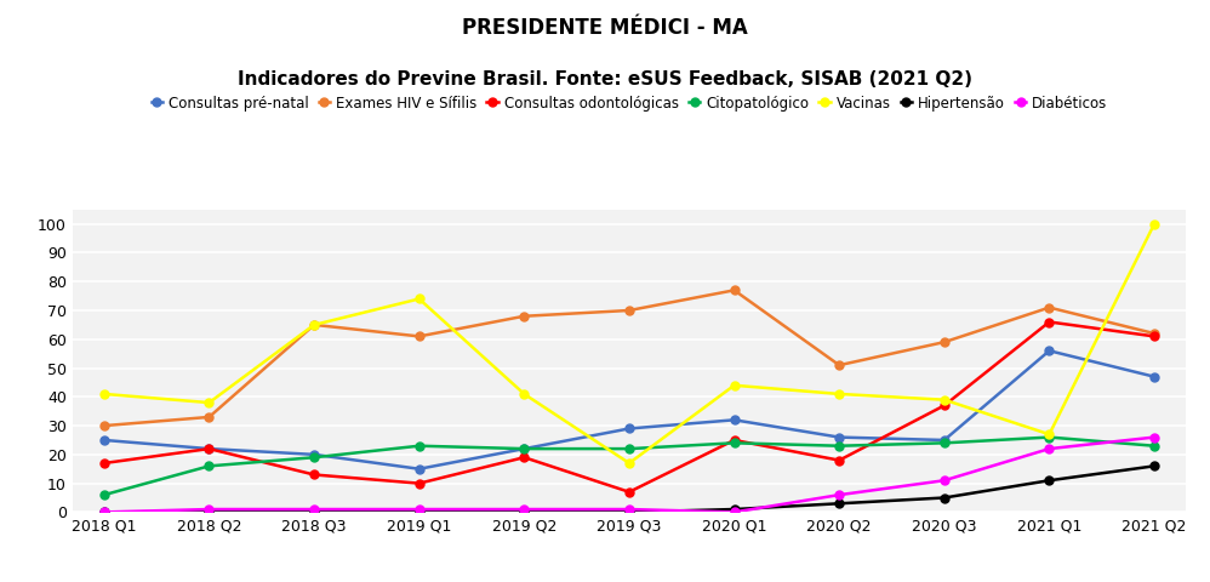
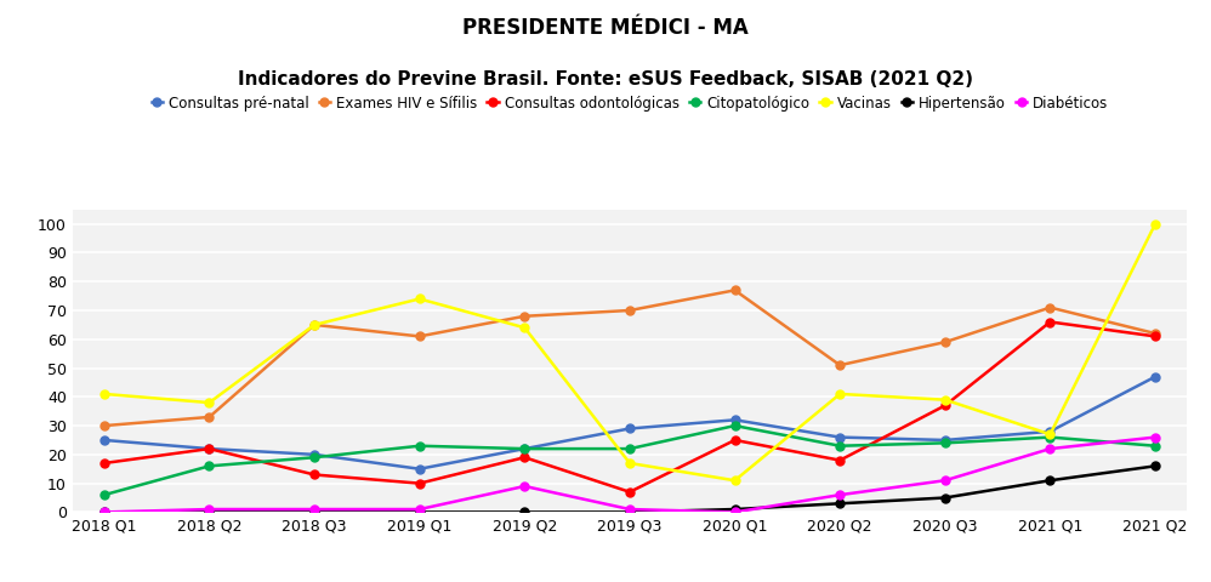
Vacinas/2019 Q2: 41 -> 64
Diabéticos/2019 Q2: 1 -> 9
Citopatológico/2020 Q1: 24 -> 30
Vacinas/2020 Q1: 44 -> 11
Consultas pré-natal/2021 Q1: 56 -> 28
